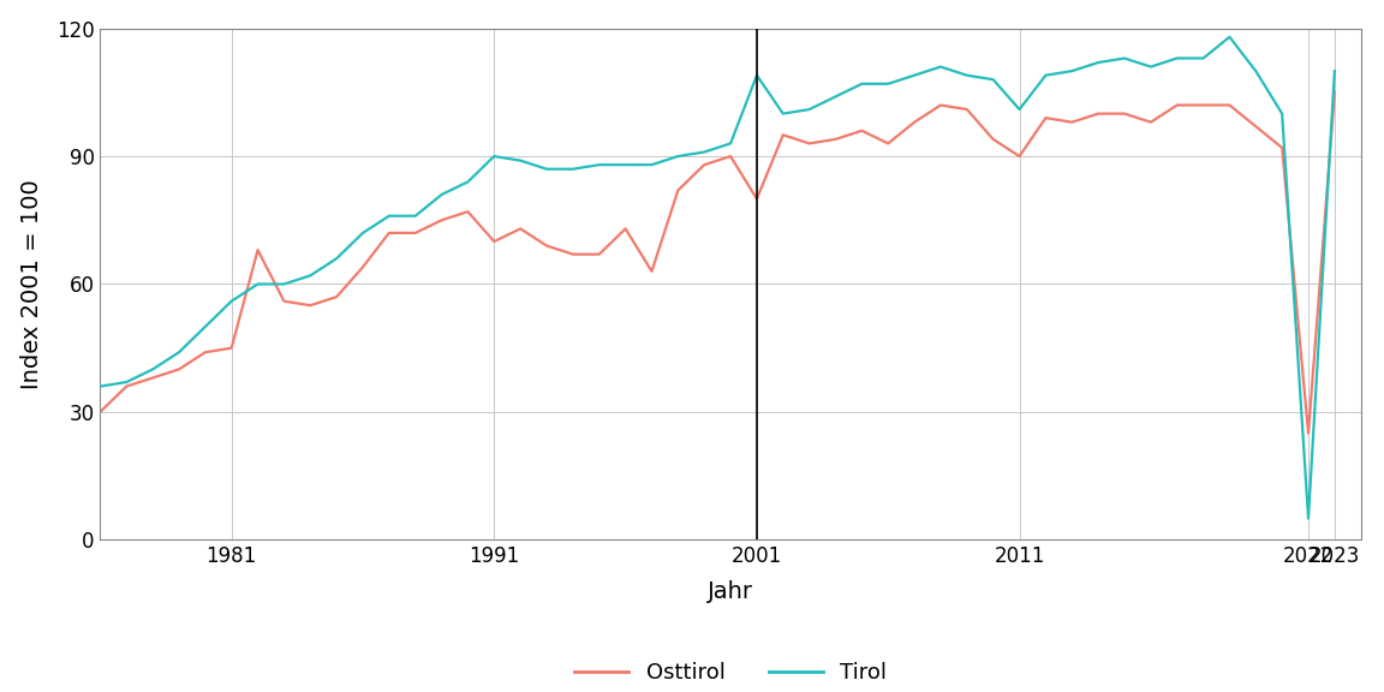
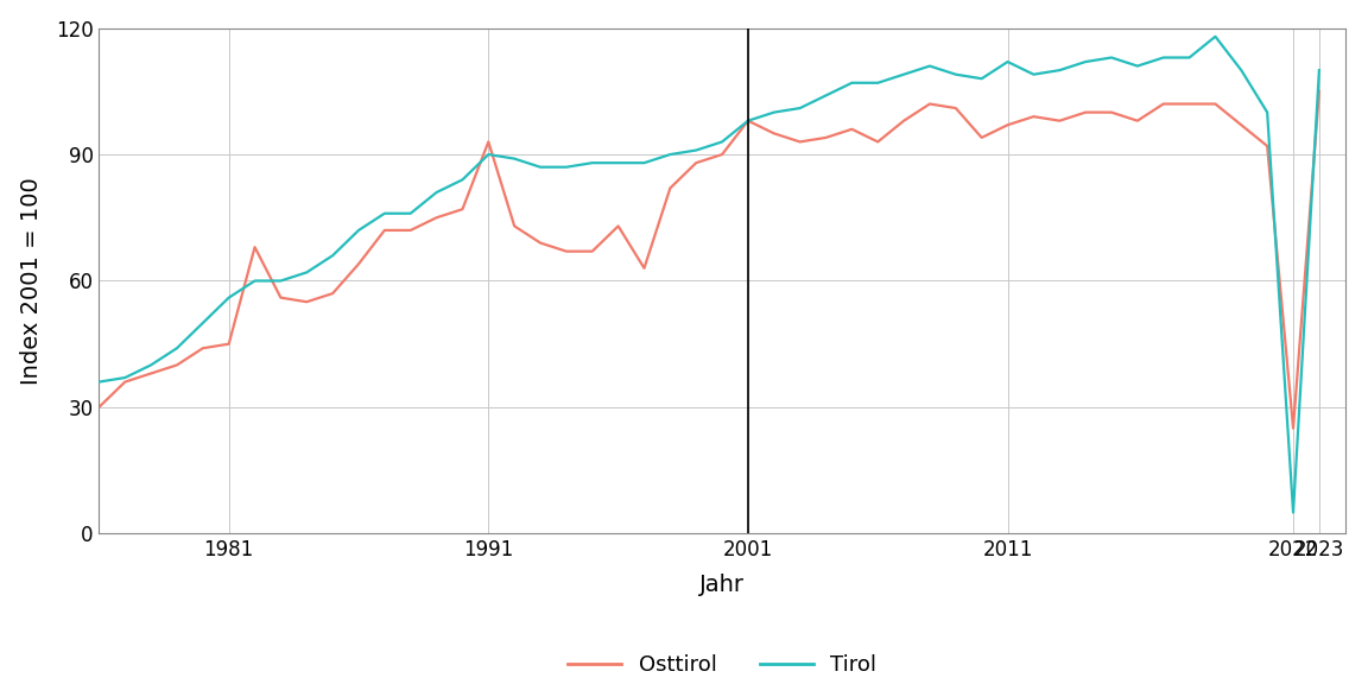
Osttirol/1991: 70 -> 93
Osttirol/2001: 80 -> 98
Tirol/2001: 109 -> 98
Osttirol/2011: 90 -> 97
Tirol/2011: 101 -> 112
